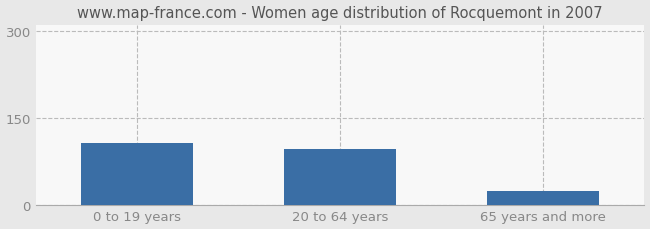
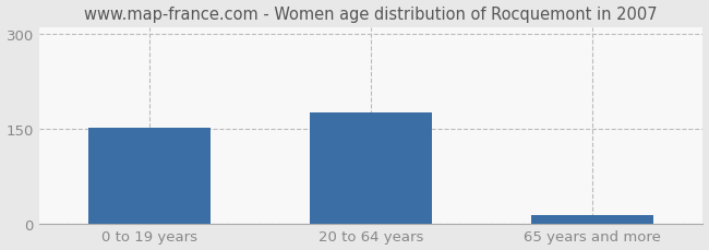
0 to 19 years: 106 -> 151
20 to 64 years: 96 -> 176
65 years and more: 24 -> 13
